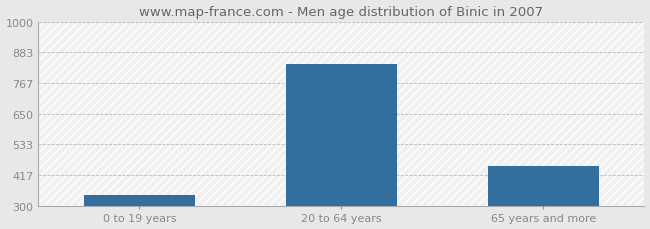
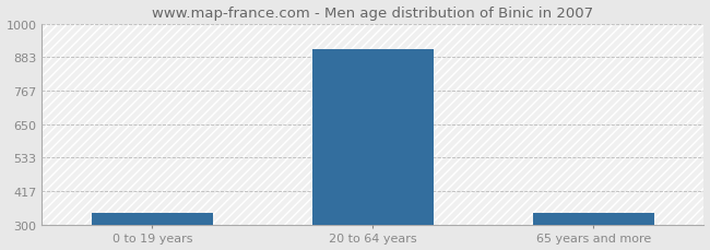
20 to 64 years: 840 -> 910
65 years and more: 450 -> 340
